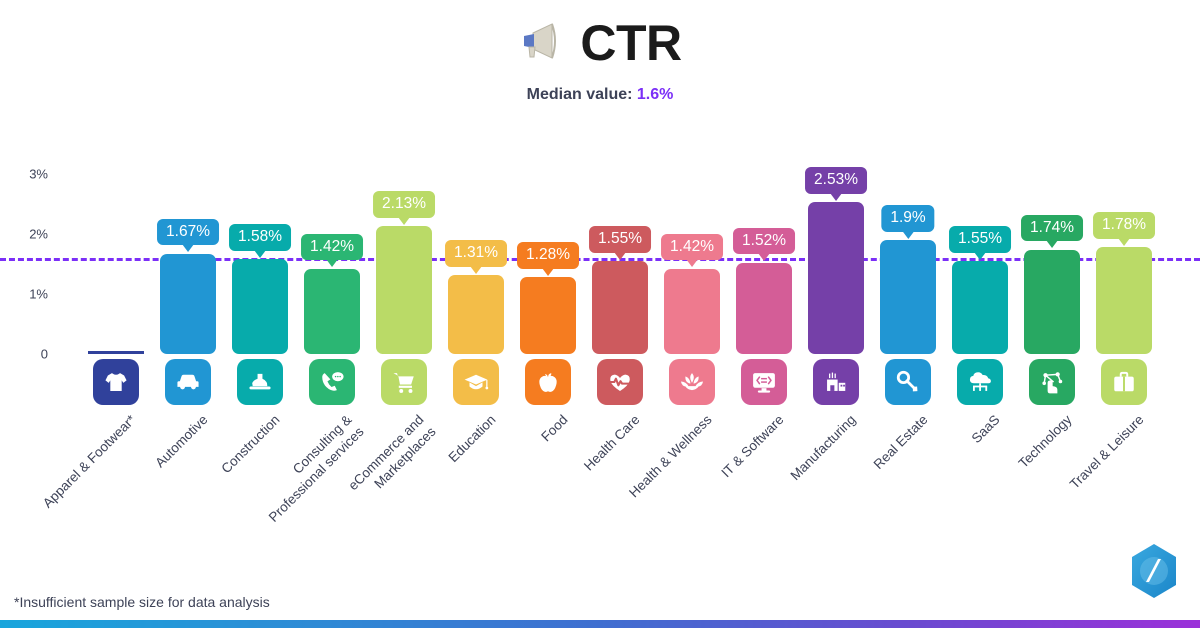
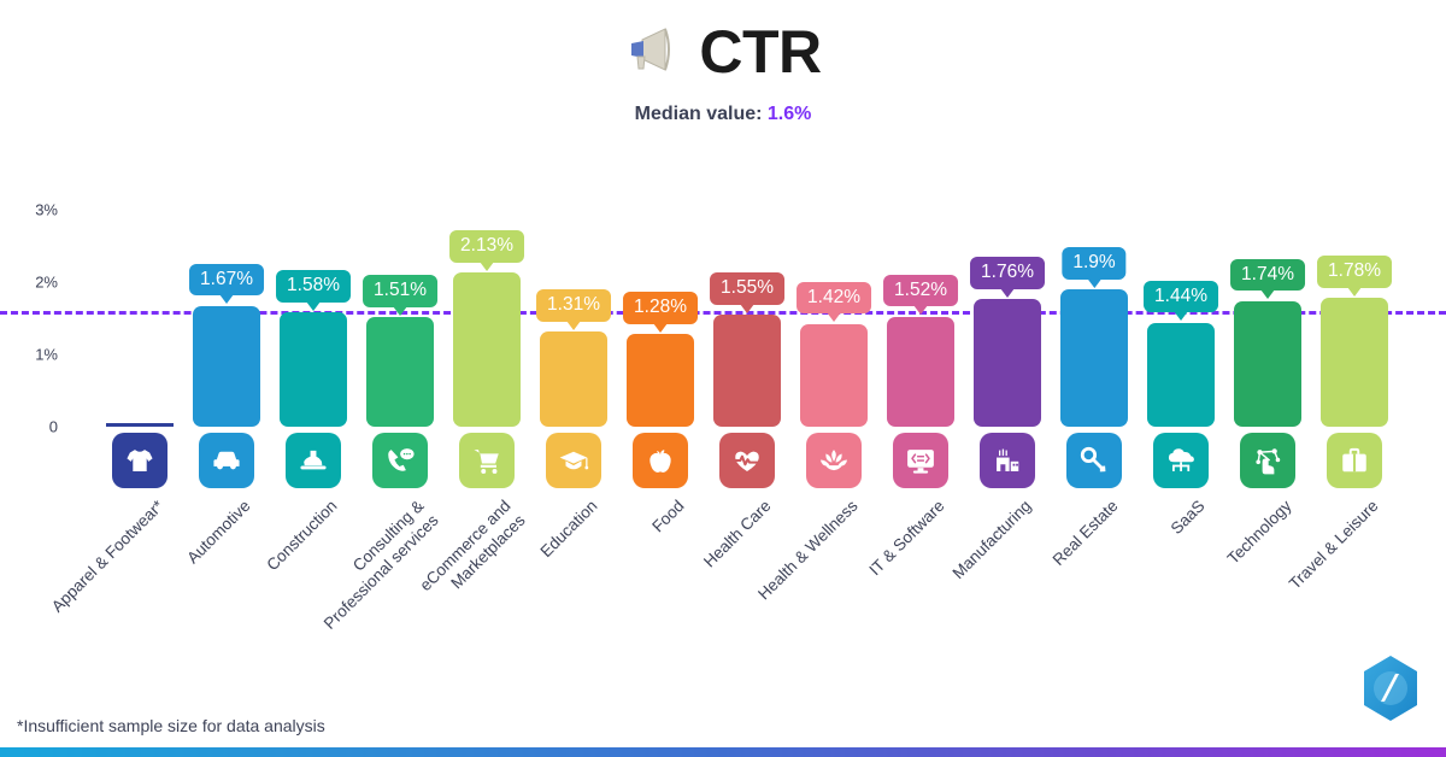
Consulting & Professional services: 1.42% -> 1.51%
Manufacturing: 2.53% -> 1.76%
SaaS: 1.55% -> 1.44%
